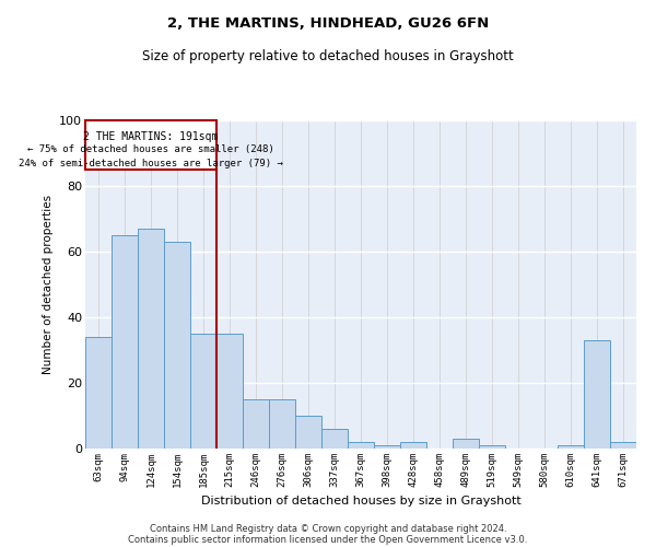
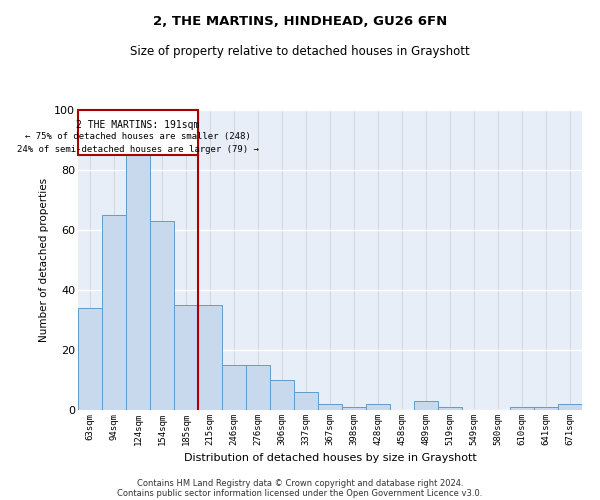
124sqm: 67 -> 85
641sqm: 33 -> 1
